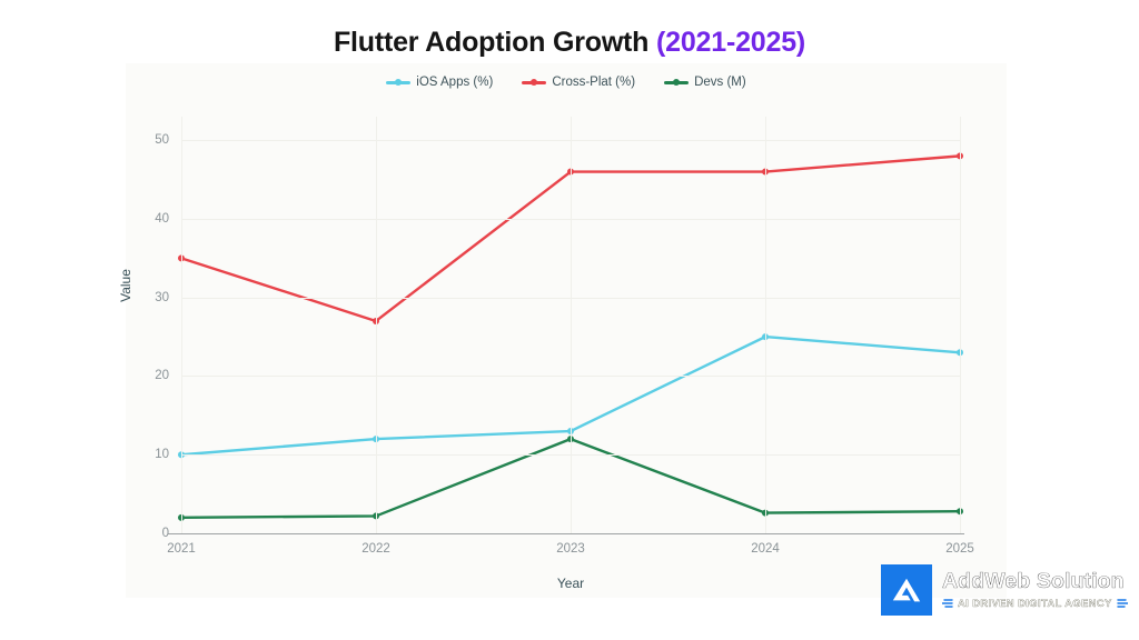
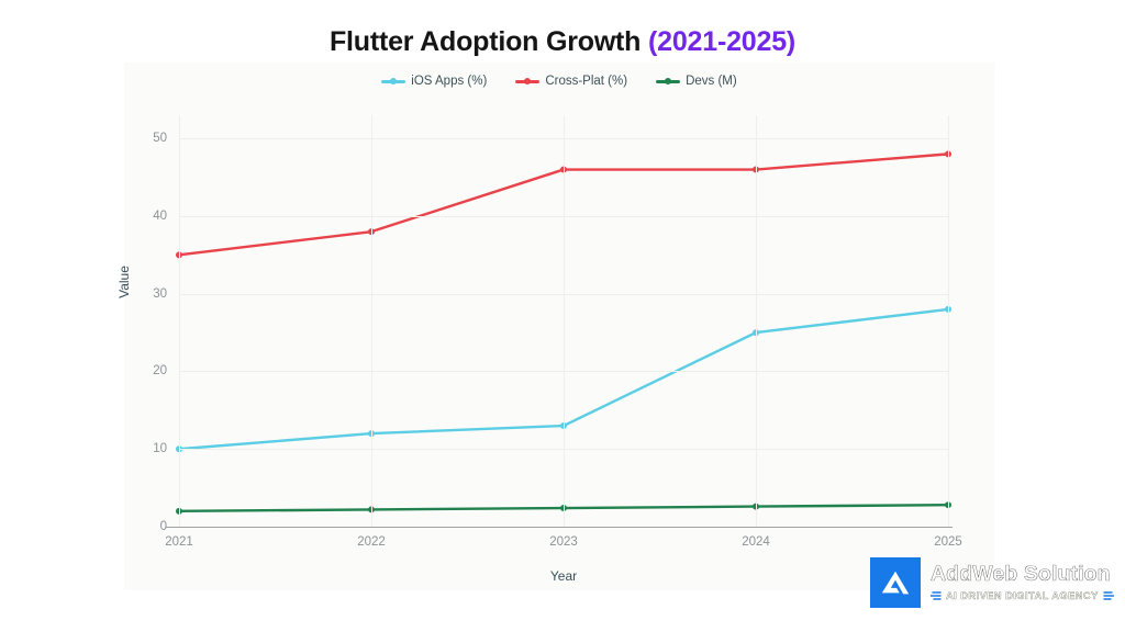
Cross-Plat (%)/2022: 27 -> 38
Devs (M)/2023: 12 -> 2
iOS Apps (%)/2025: 23 -> 28
